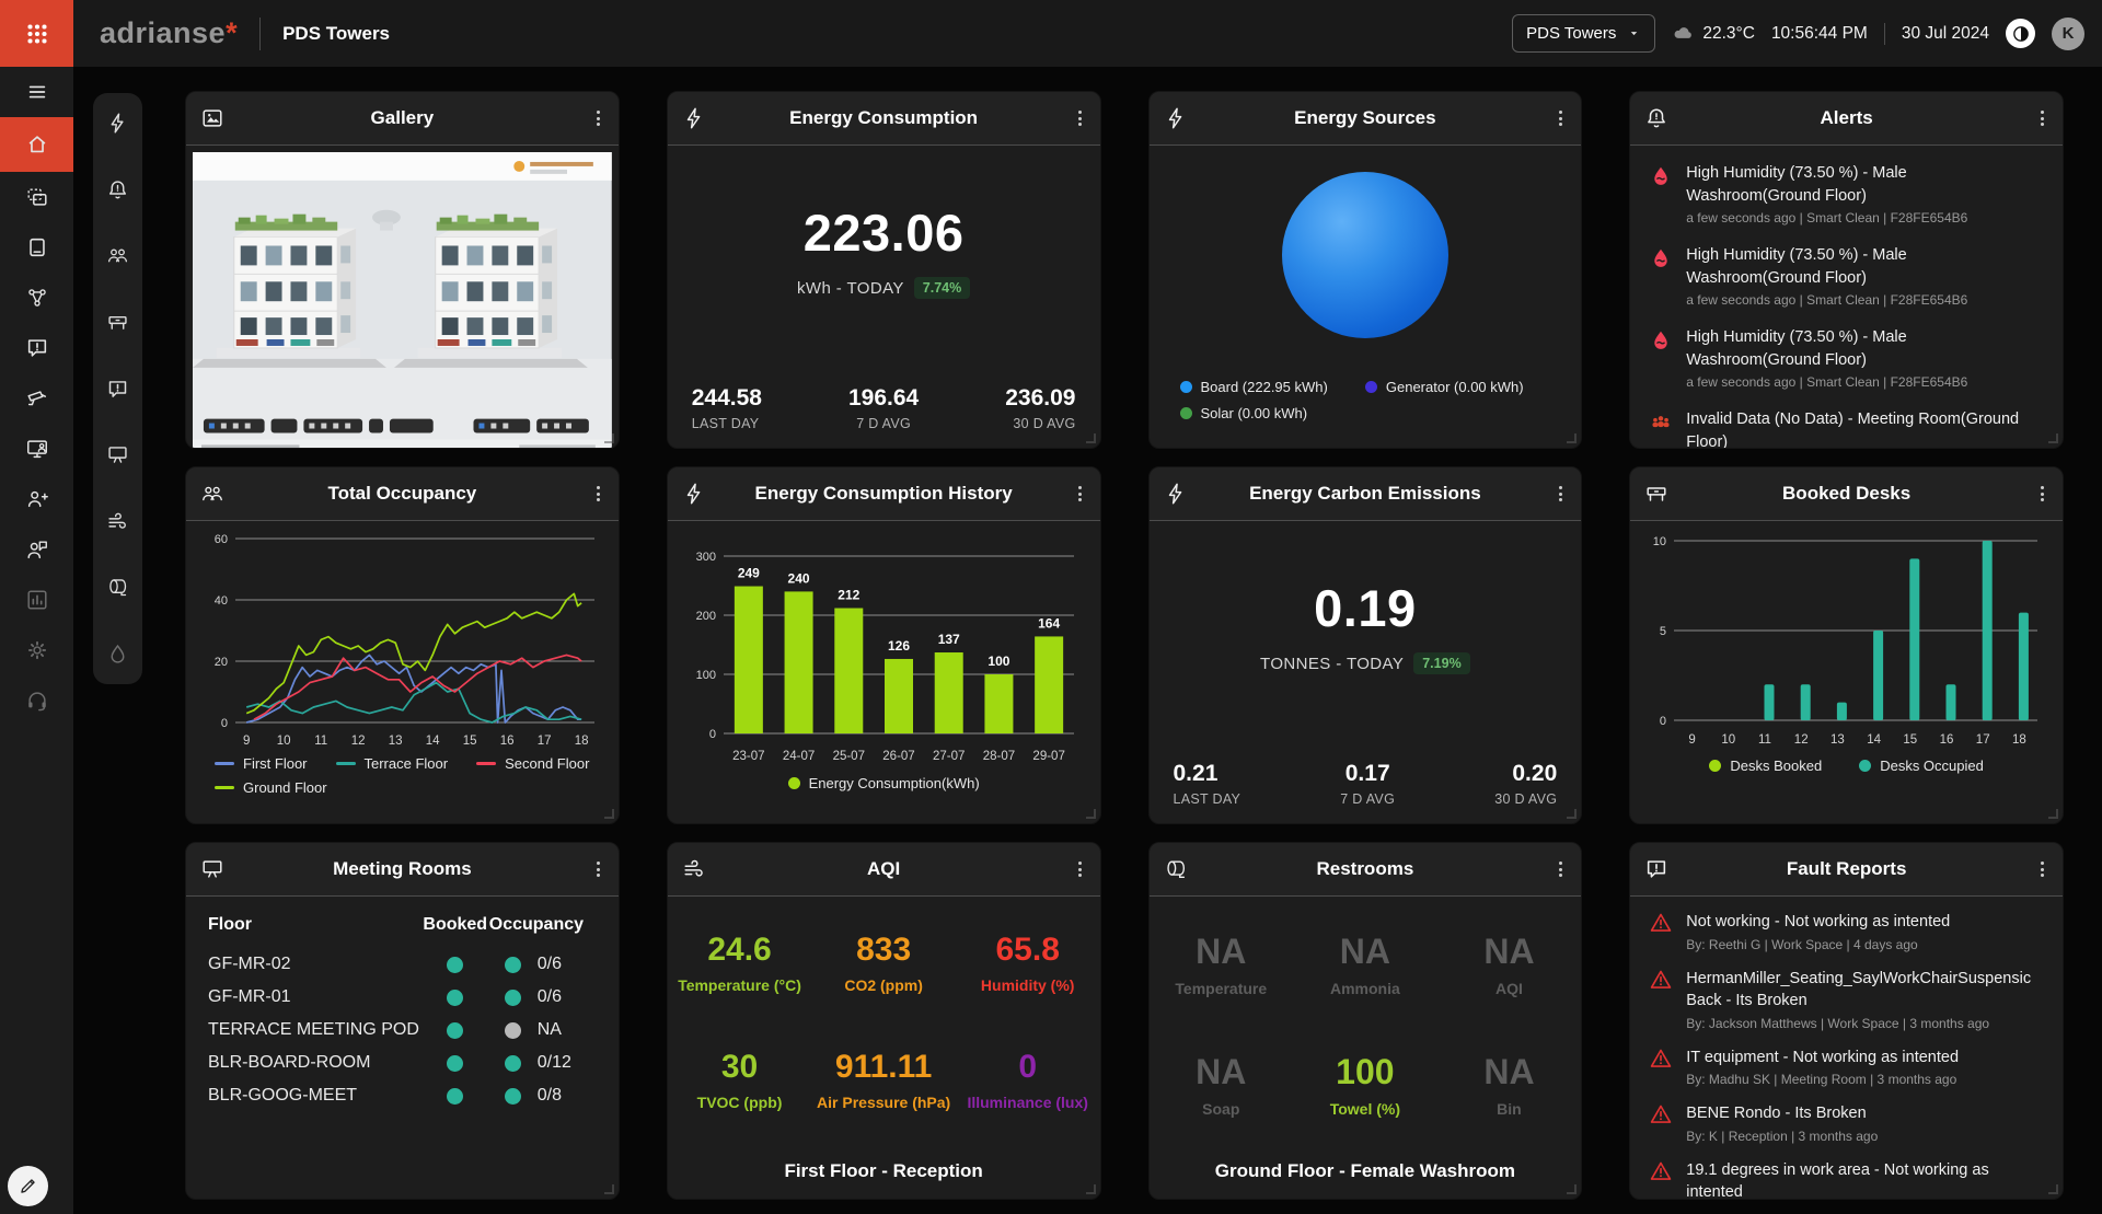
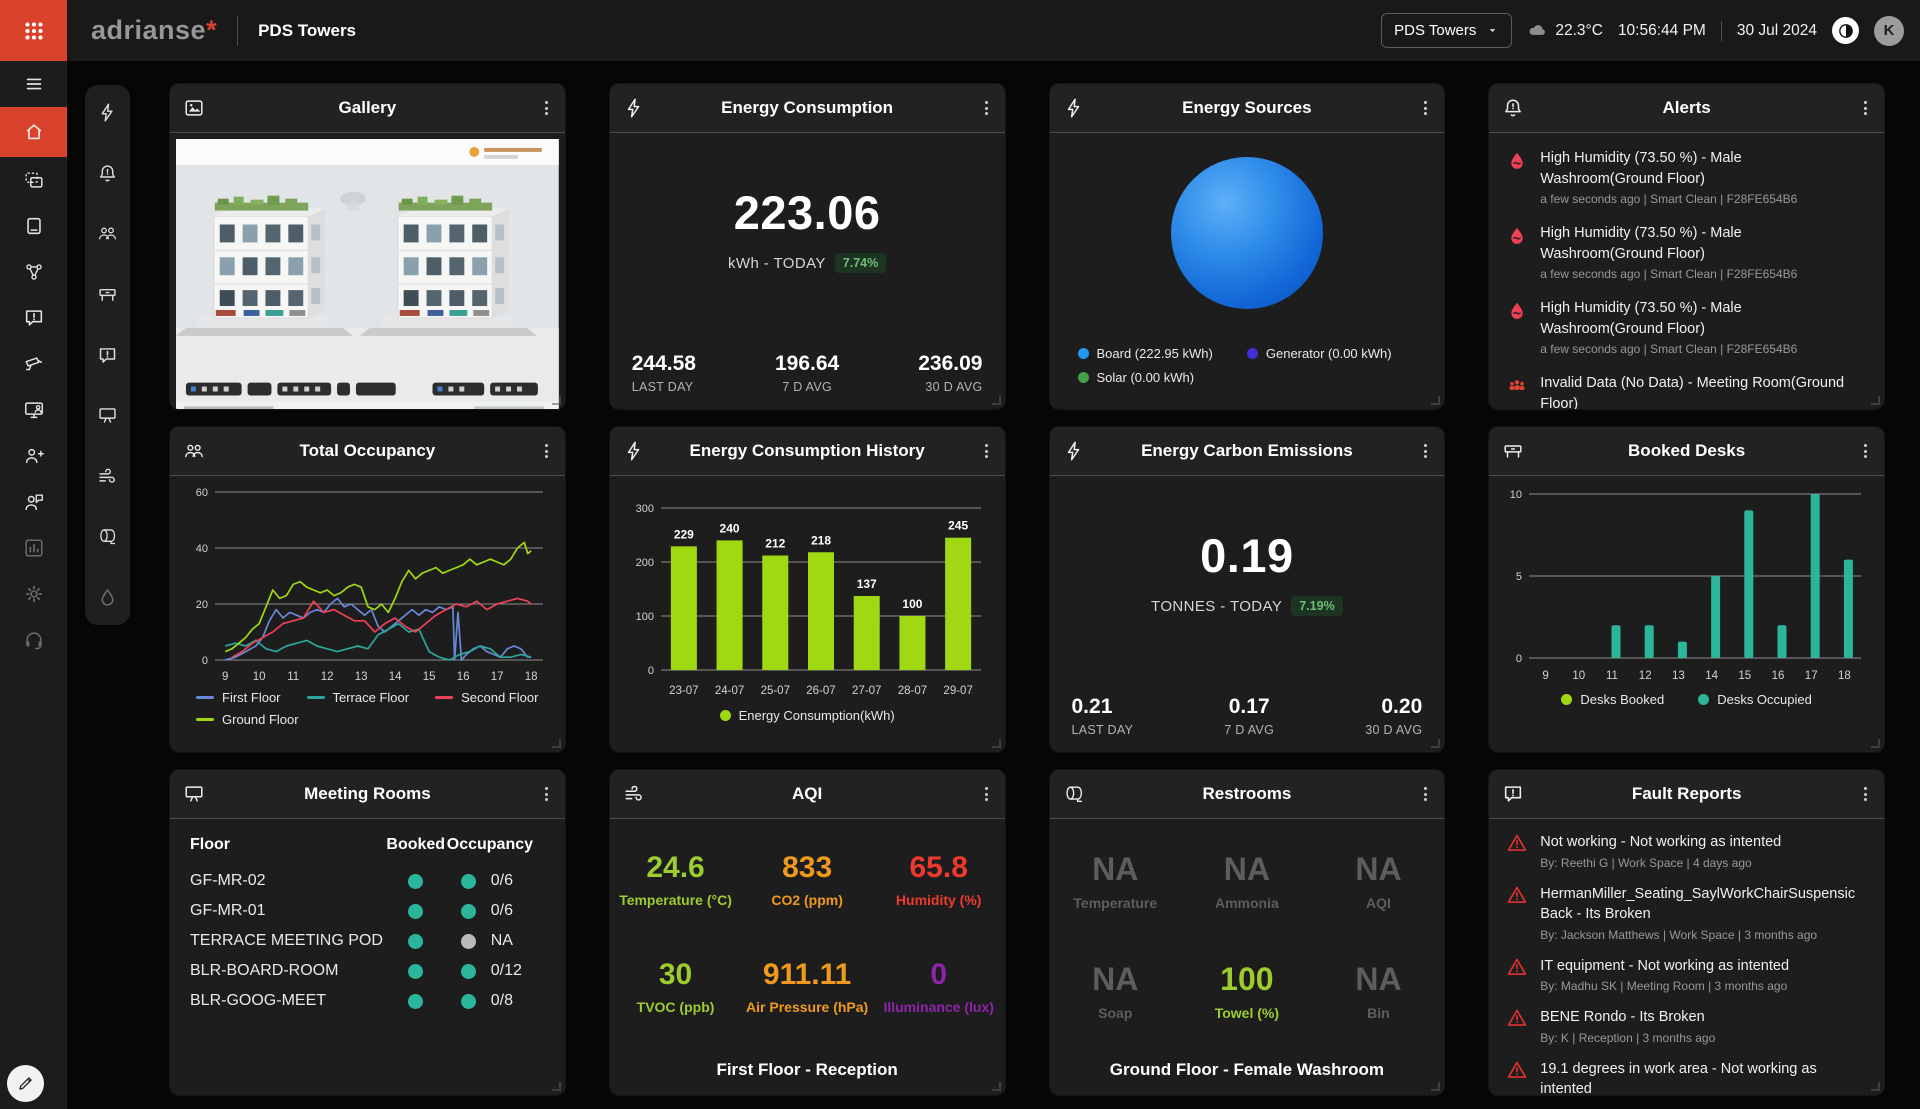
Energy Consumption History/23-07: 249 -> 229
Energy Consumption History/26-07: 126 -> 218
Energy Consumption History/29-07: 164 -> 245
